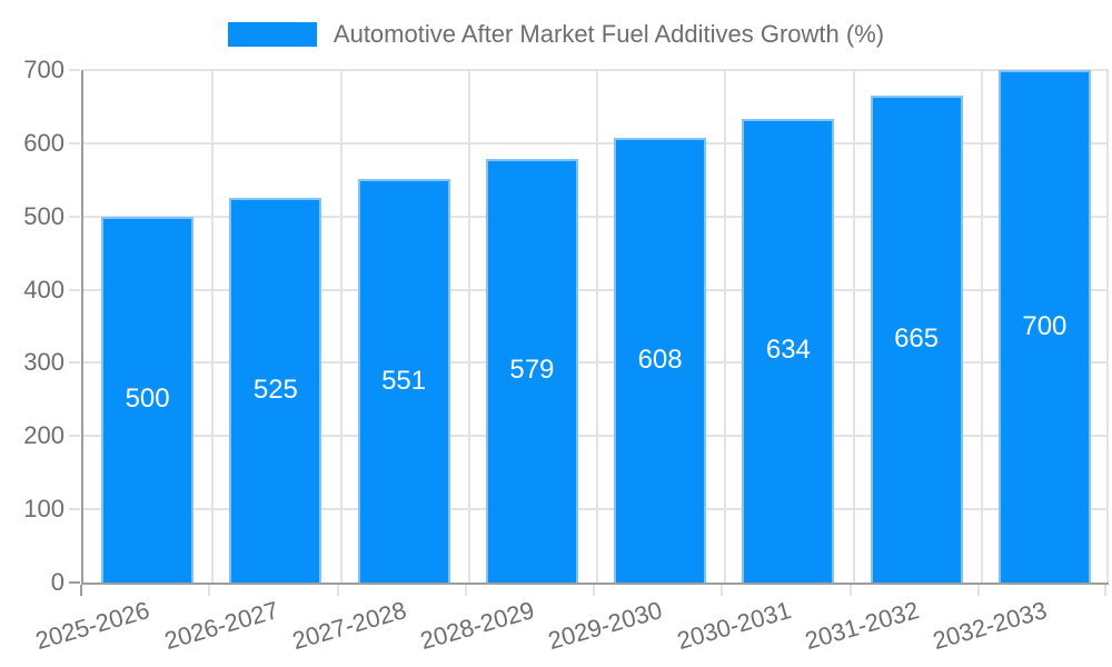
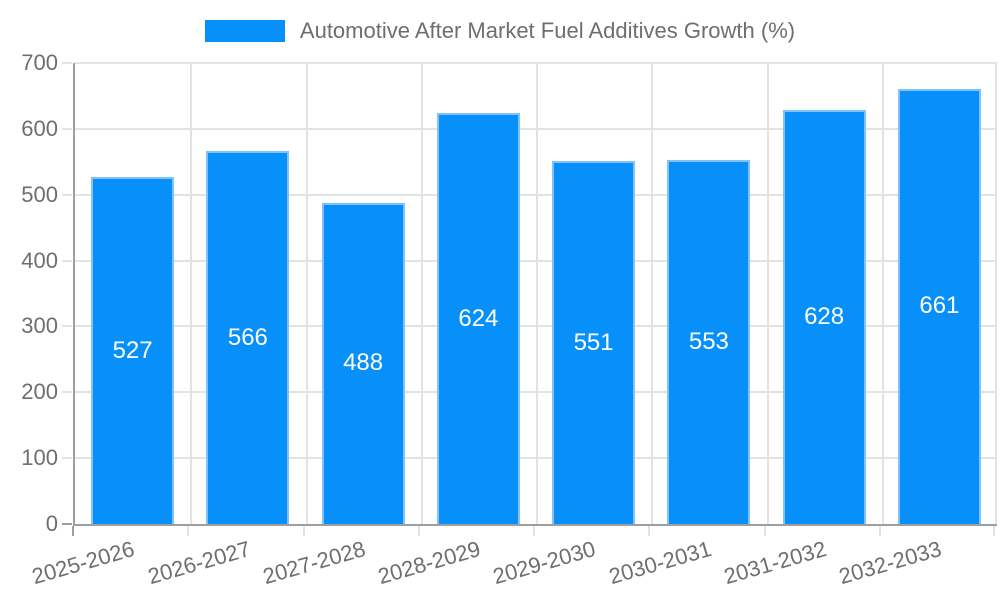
2025-2026: 500 -> 527
2026-2027: 525 -> 566
2027-2028: 551 -> 488
2028-2029: 579 -> 624
2029-2030: 608 -> 551
2030-2031: 634 -> 553
2031-2032: 665 -> 628
2032-2033: 700 -> 661
